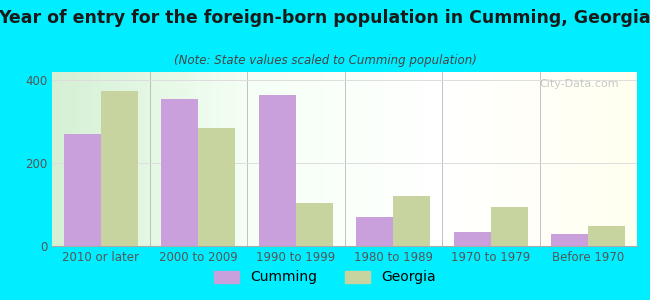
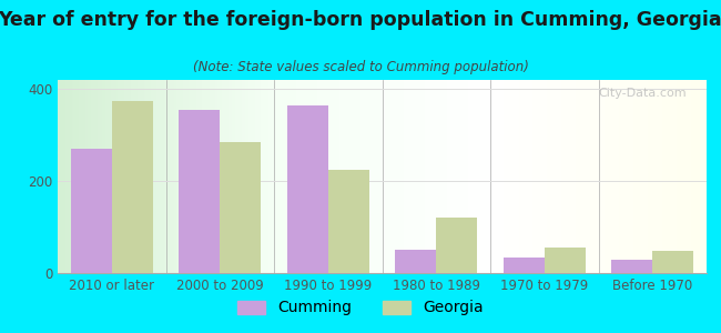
Georgia/1990 to 1999: 105 -> 225
Cumming/1980 to 1989: 70 -> 50
Georgia/1970 to 1979: 95 -> 55
